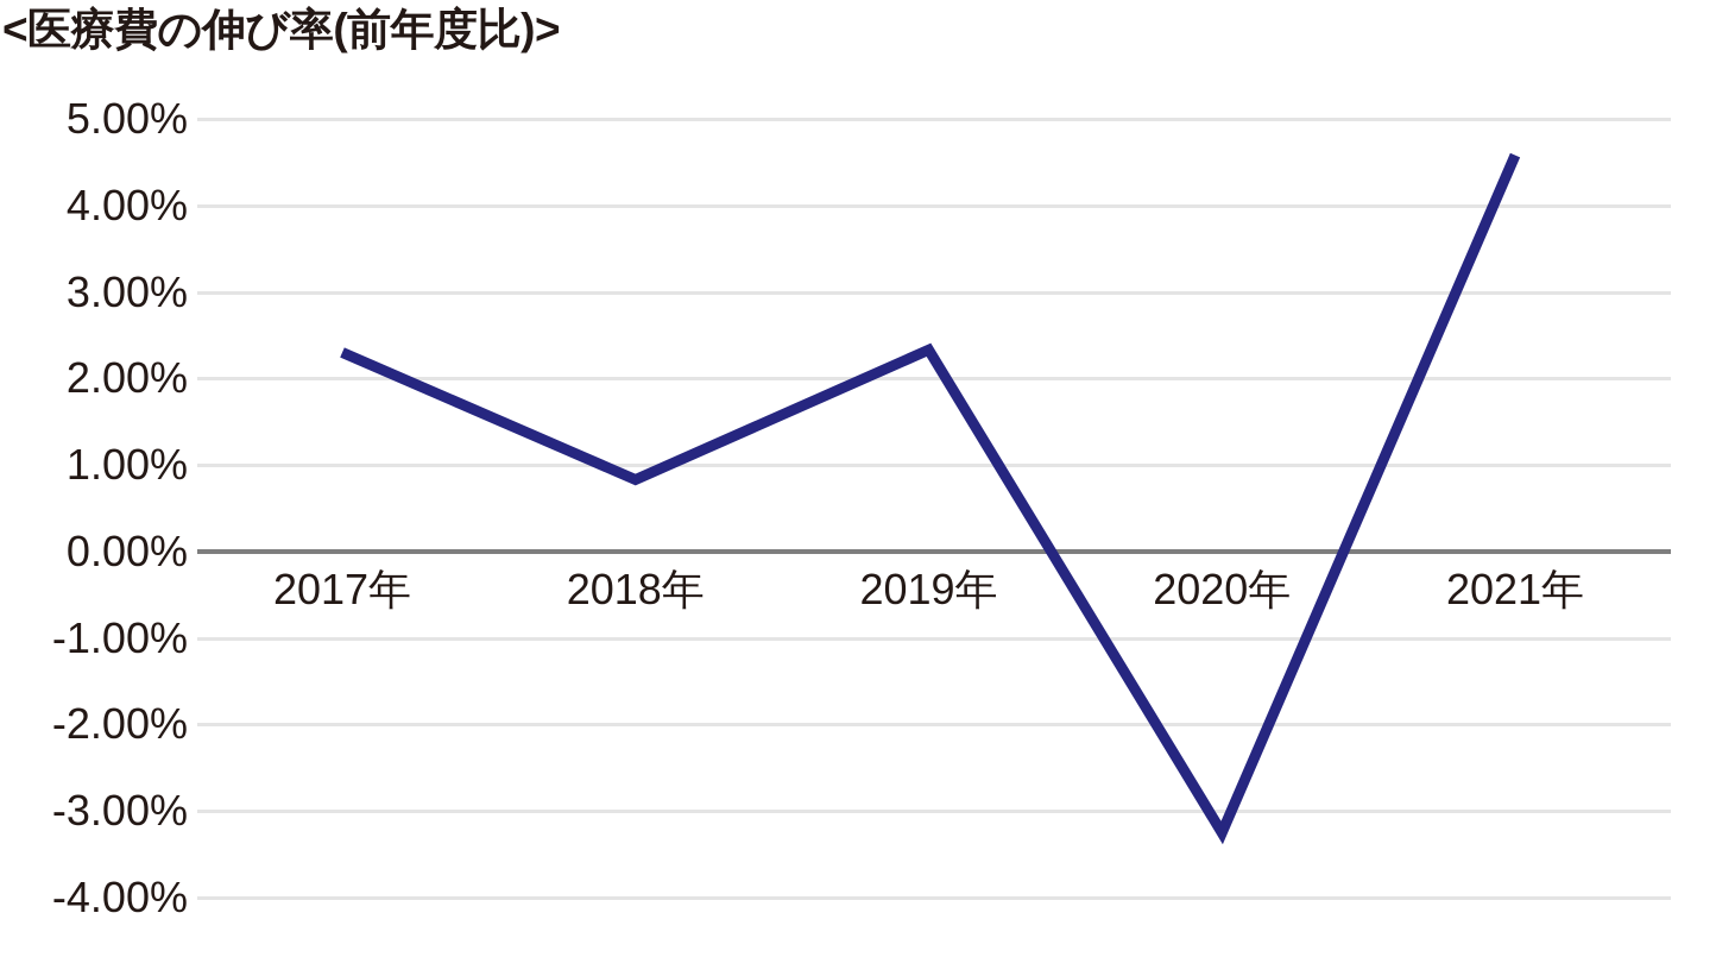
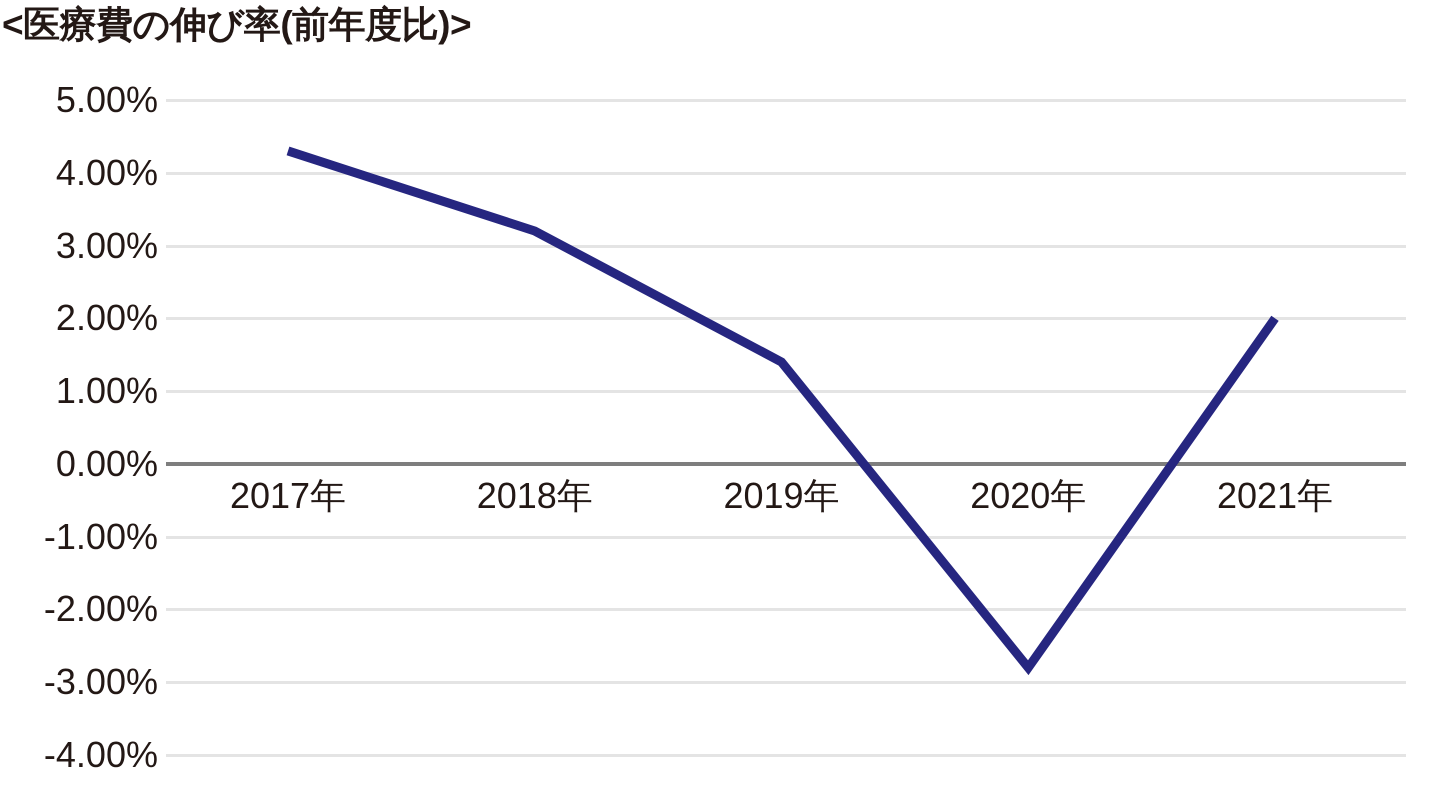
2017年: 2.3% -> 4.3%
2018年: 0.8% -> 3.2%
2019年: 2.3% -> 1.4%
2020年: -3.2% -> -2.8%
2021年: 4.6% -> 2.0%
